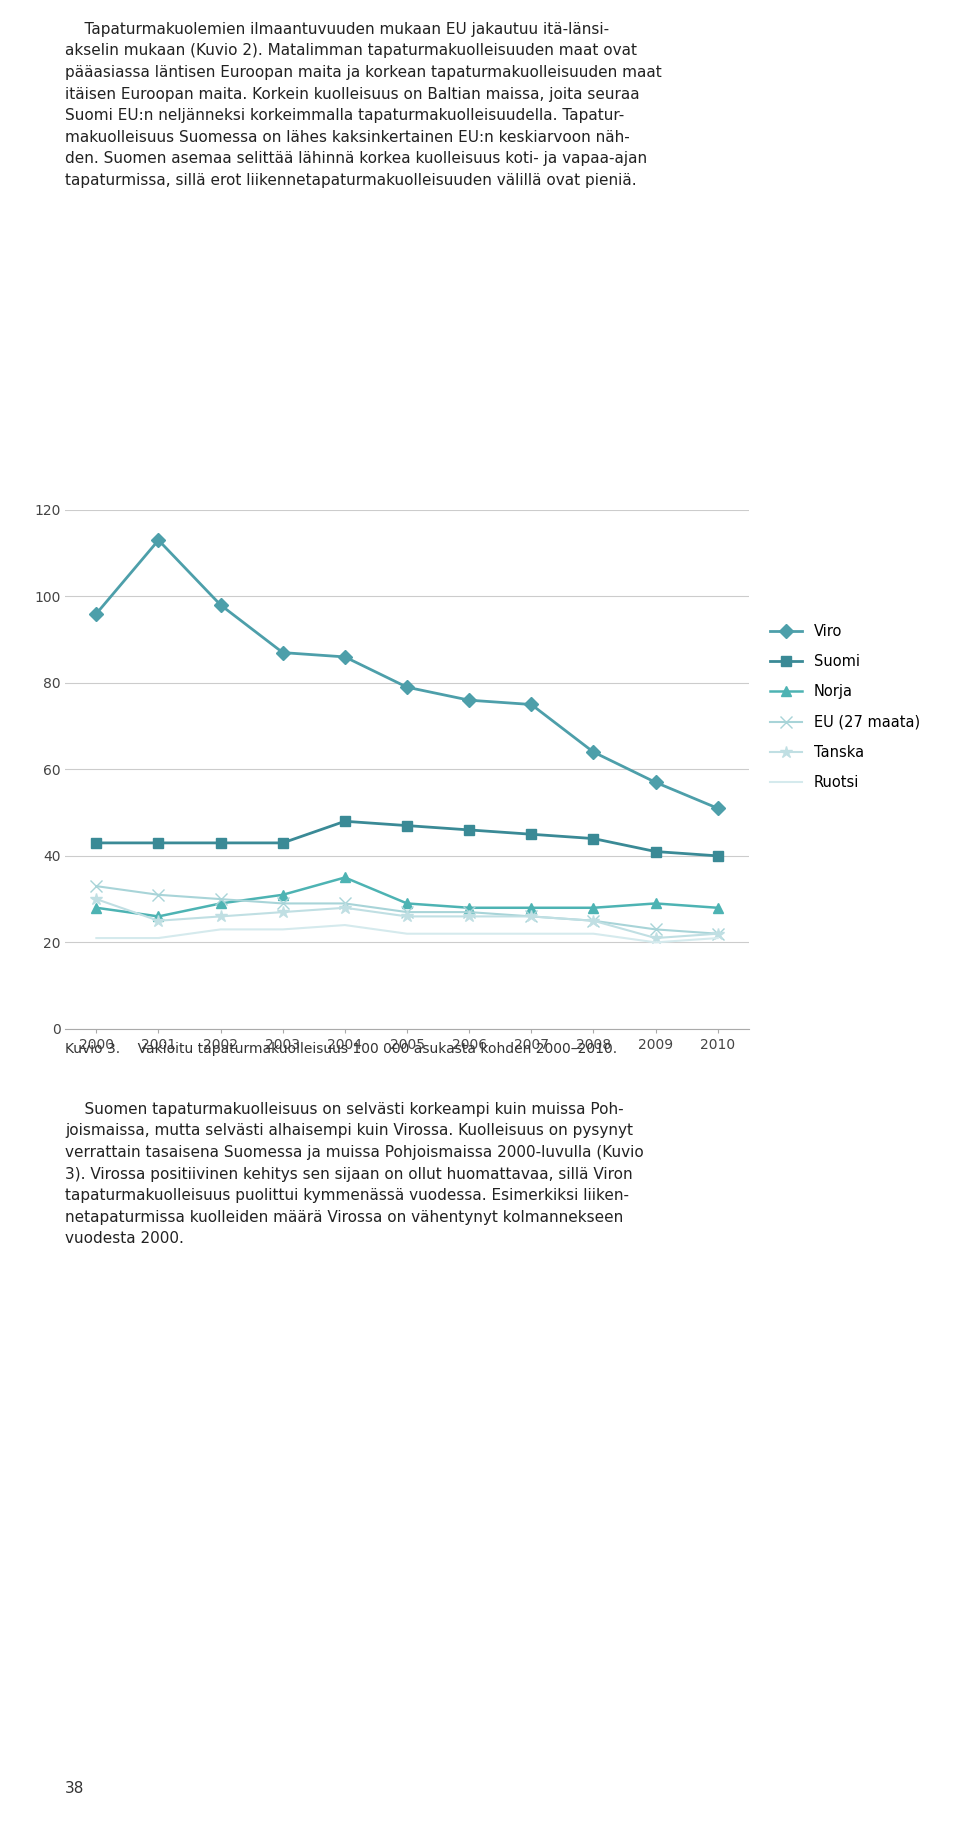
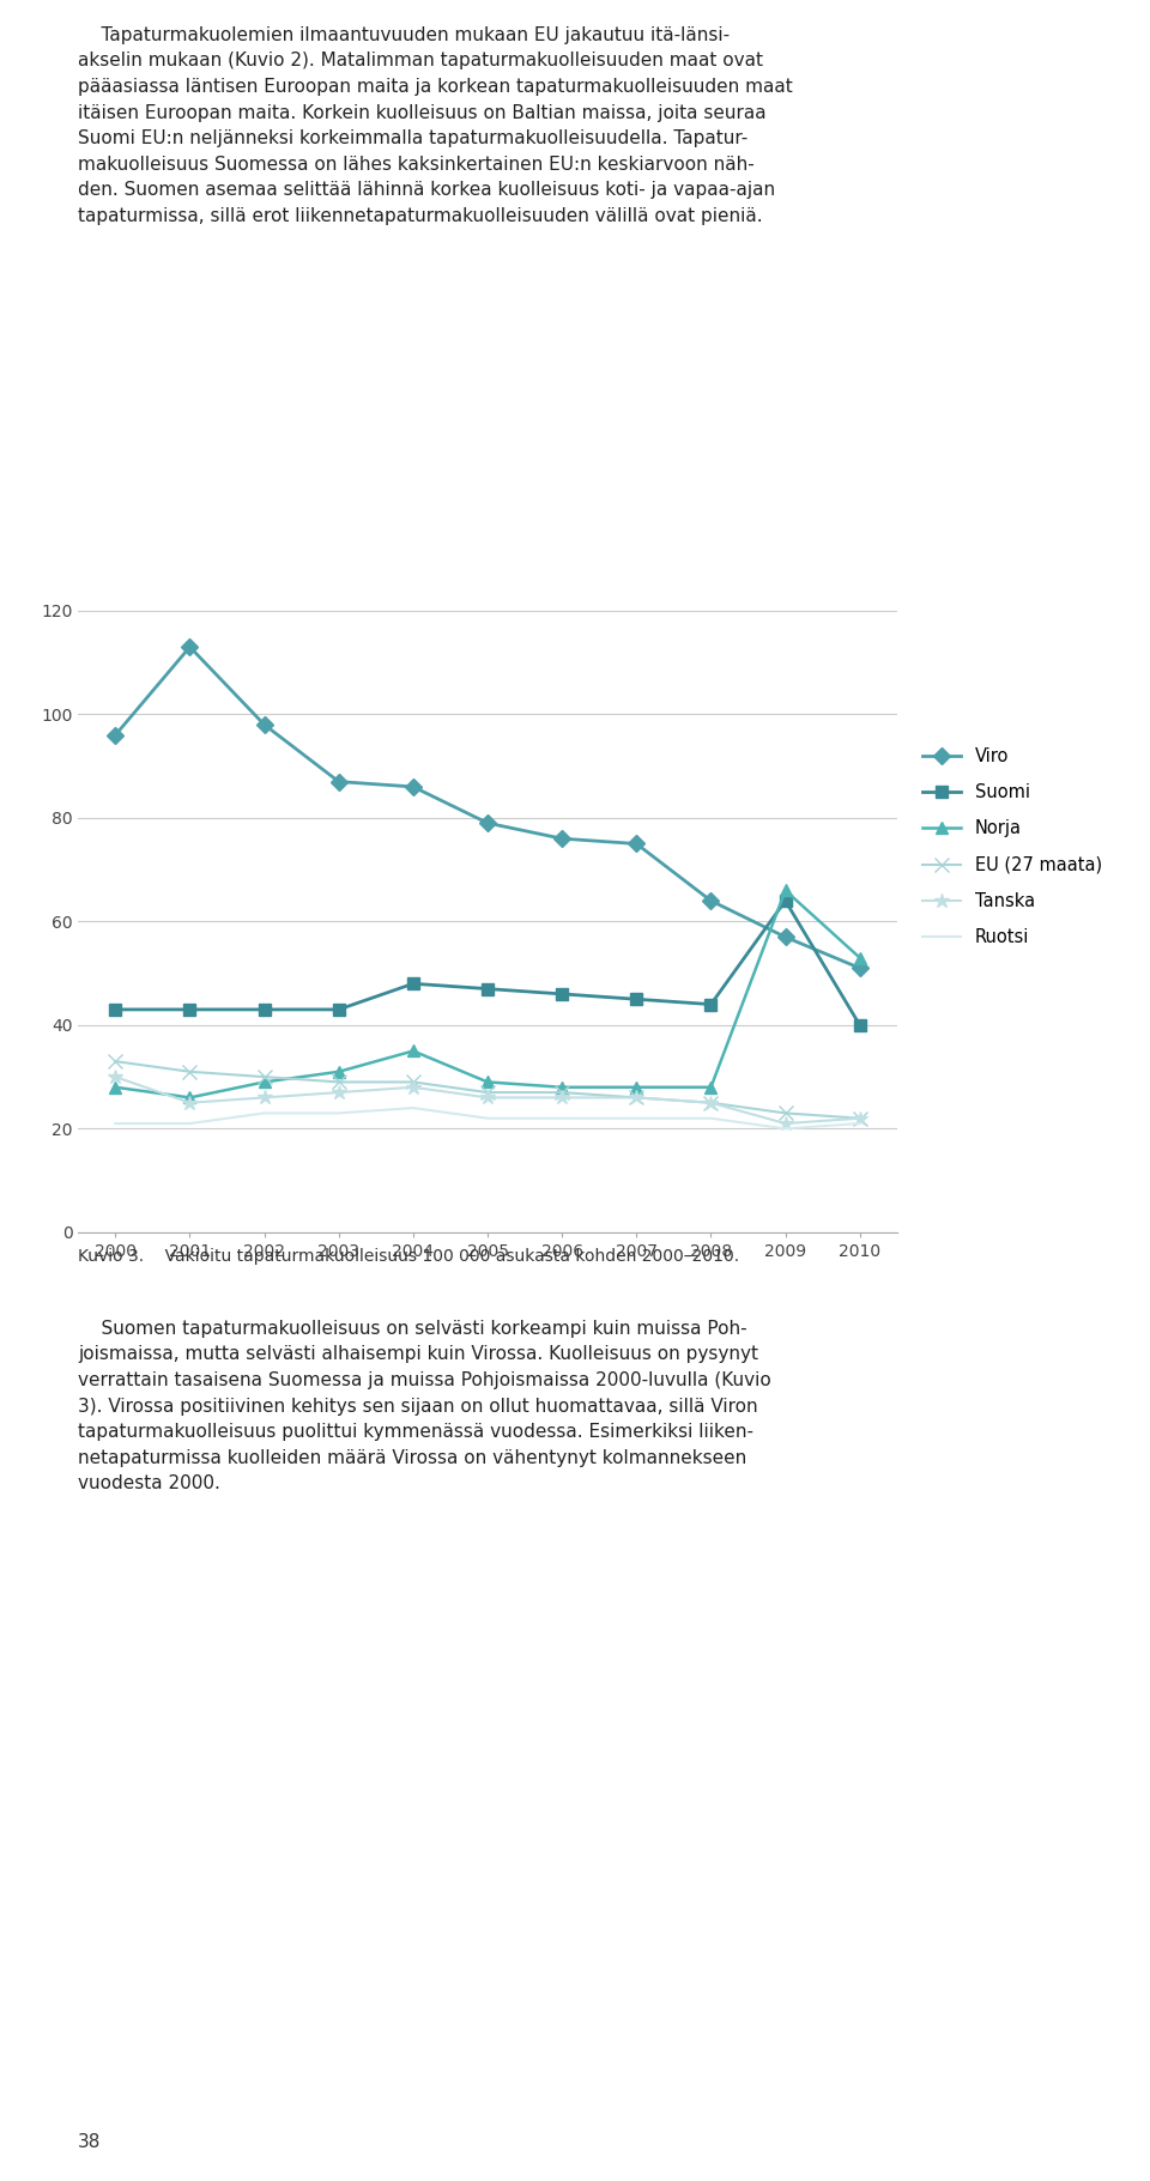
Suomi/2009: 41 -> 64
Norja/2009: 29 -> 66
Norja/2010: 28 -> 53
